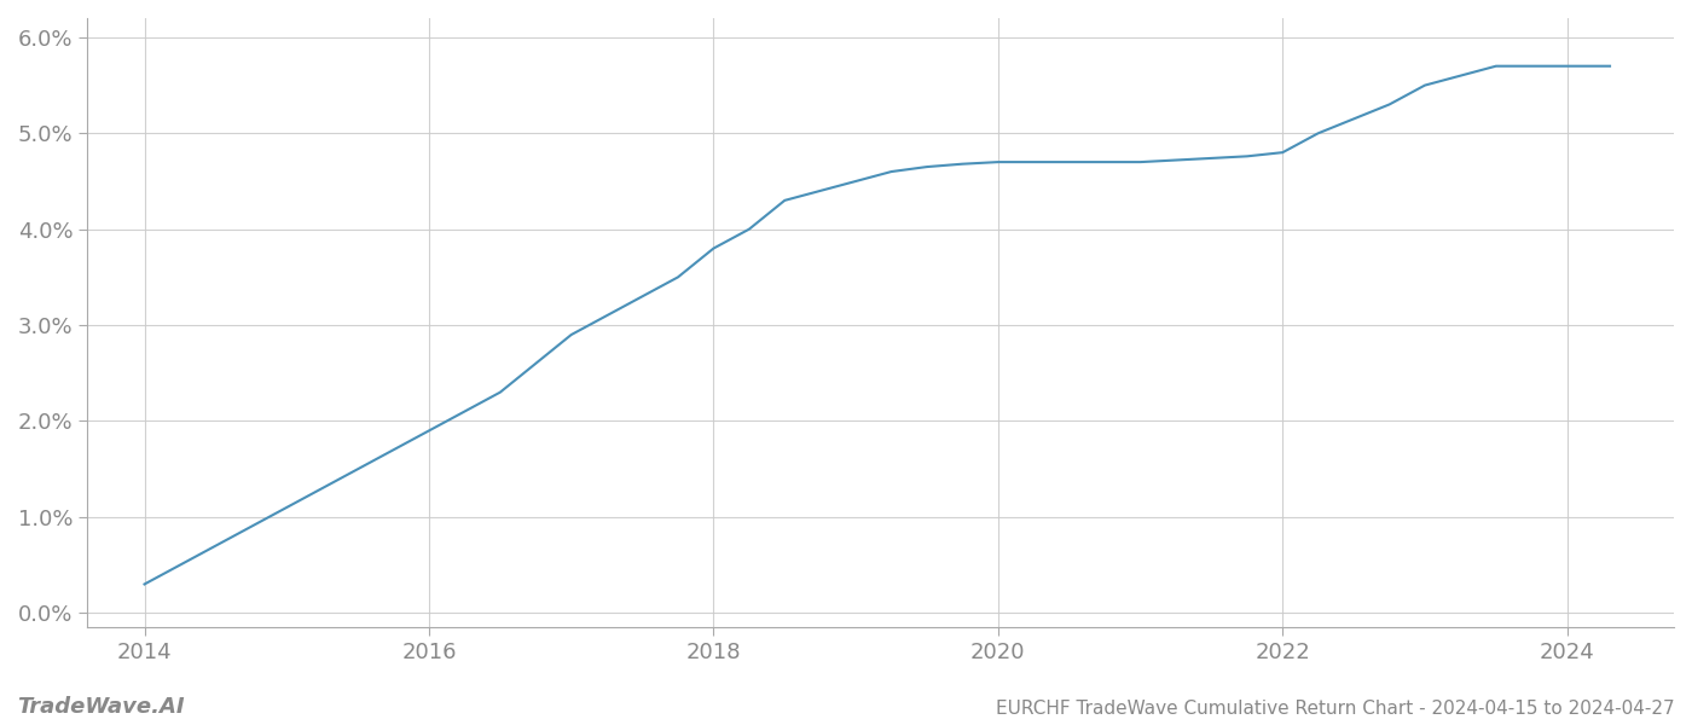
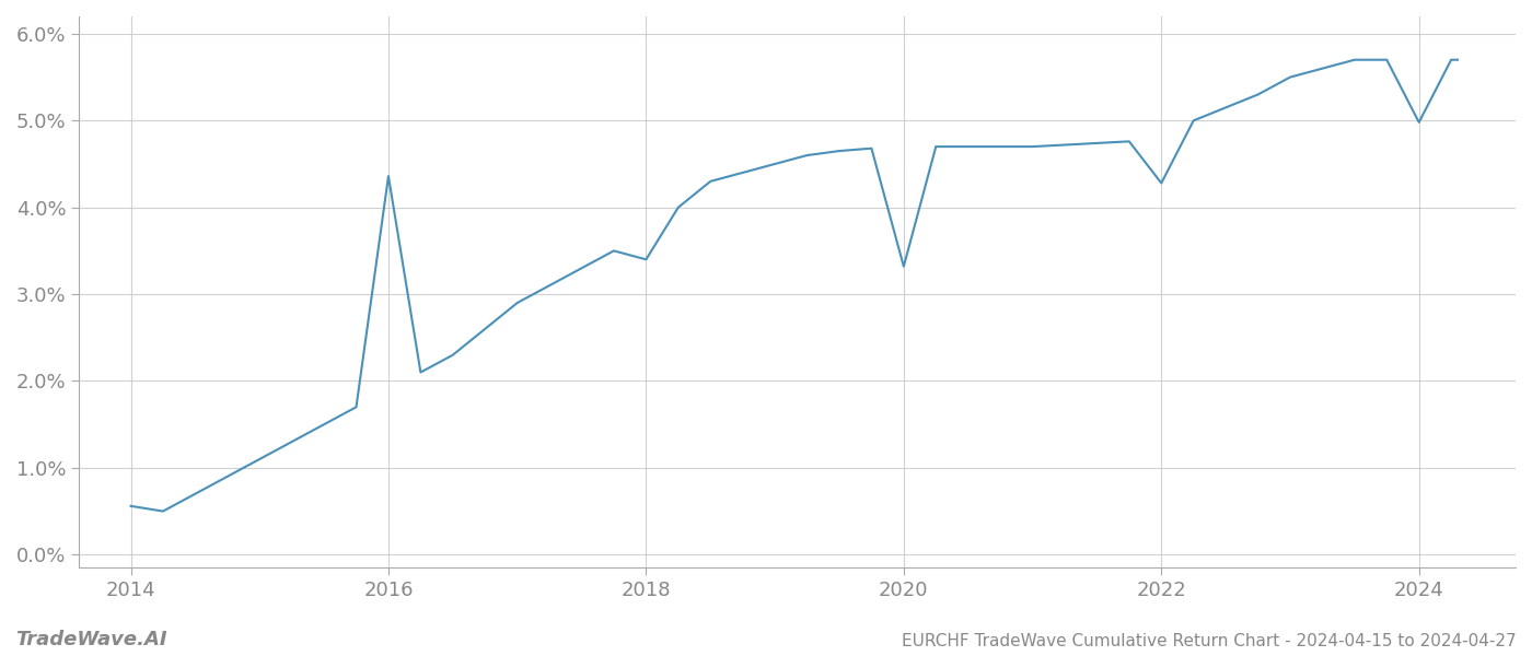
2014: 0.30% -> 0.56%
2016: 1.90% -> 4.36%
2018: 3.80% -> 3.40%
2020: 4.70% -> 3.32%
2022: 4.80% -> 4.28%
2024: 5.70% -> 4.98%
